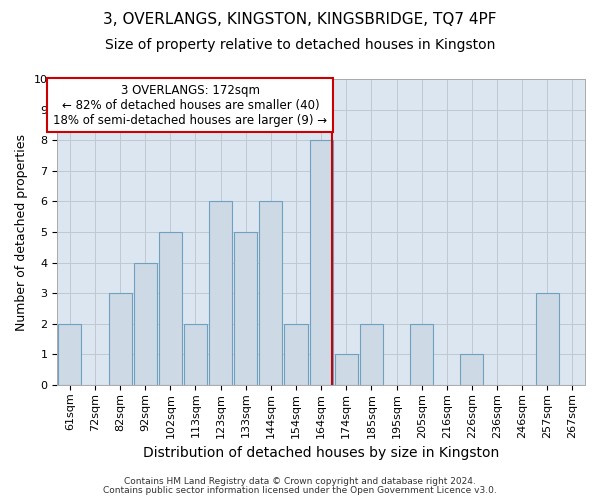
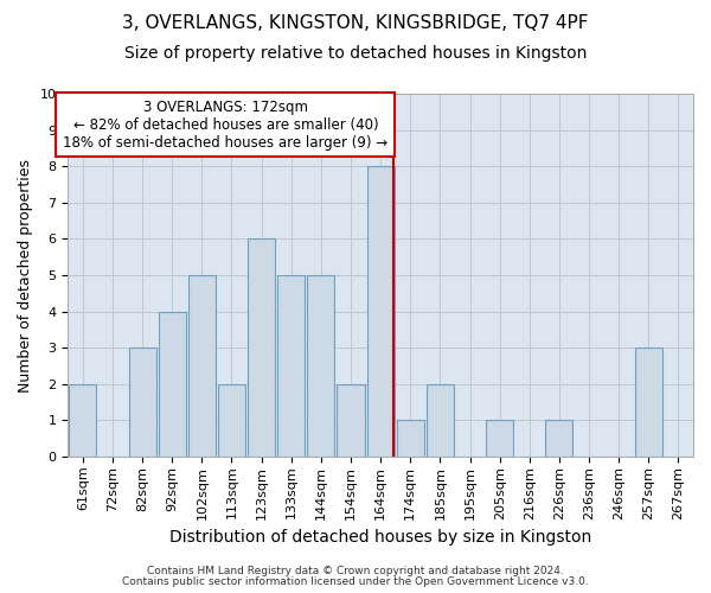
144sqm: 6 -> 5
205sqm: 2 -> 1
